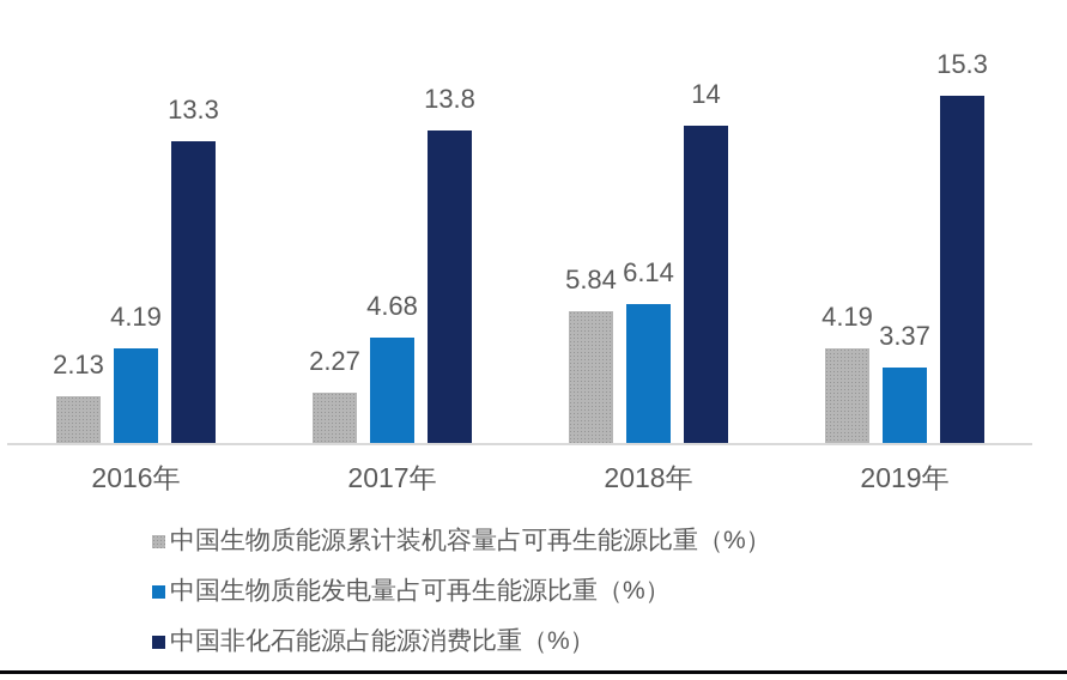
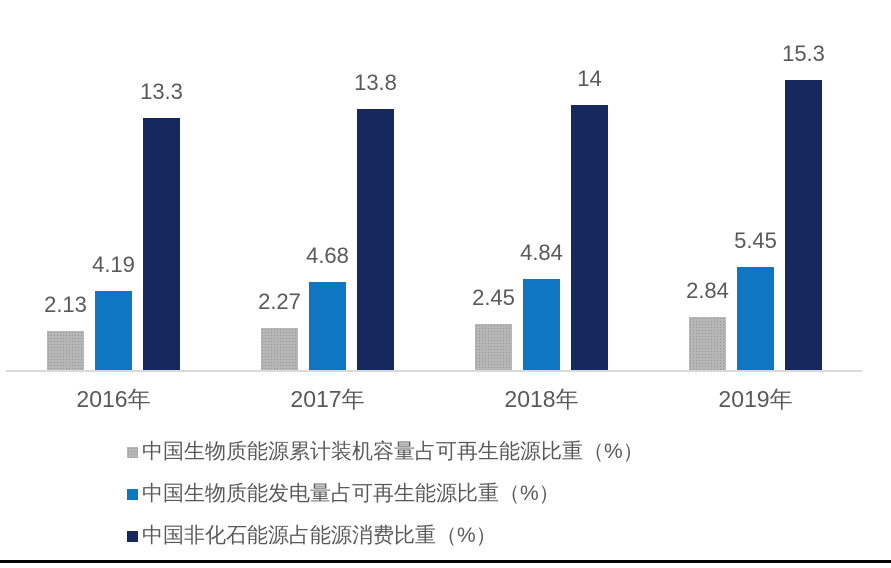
中国生物质能源累计装机容量占可再生能源比重（%）/2018年: 5.84 -> 2.45
中国生物质能发电量占可再生能源比重（%）/2018年: 6.14 -> 4.84
中国生物质能源累计装机容量占可再生能源比重（%）/2019年: 4.19 -> 2.84
中国生物质能发电量占可再生能源比重（%）/2019年: 3.37 -> 5.45
